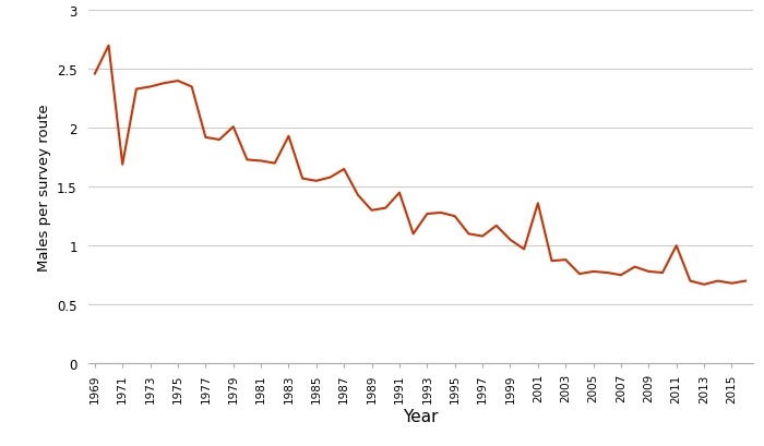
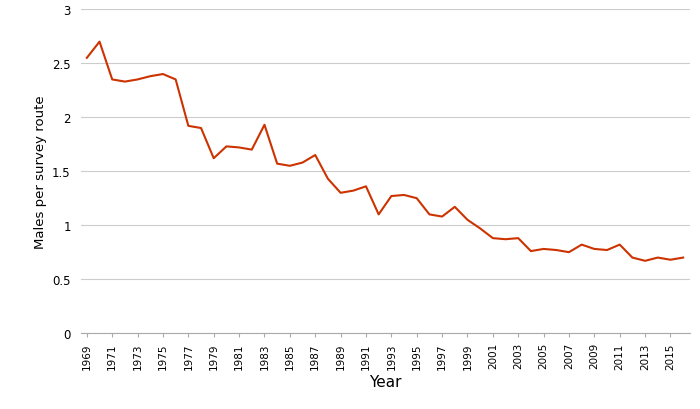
1969: 2.46 -> 2.55
1971: 1.69 -> 2.35
1979: 2.01 -> 1.62
1991: 1.45 -> 1.36
2001: 1.36 -> 0.88
2011: 1.00 -> 0.82
